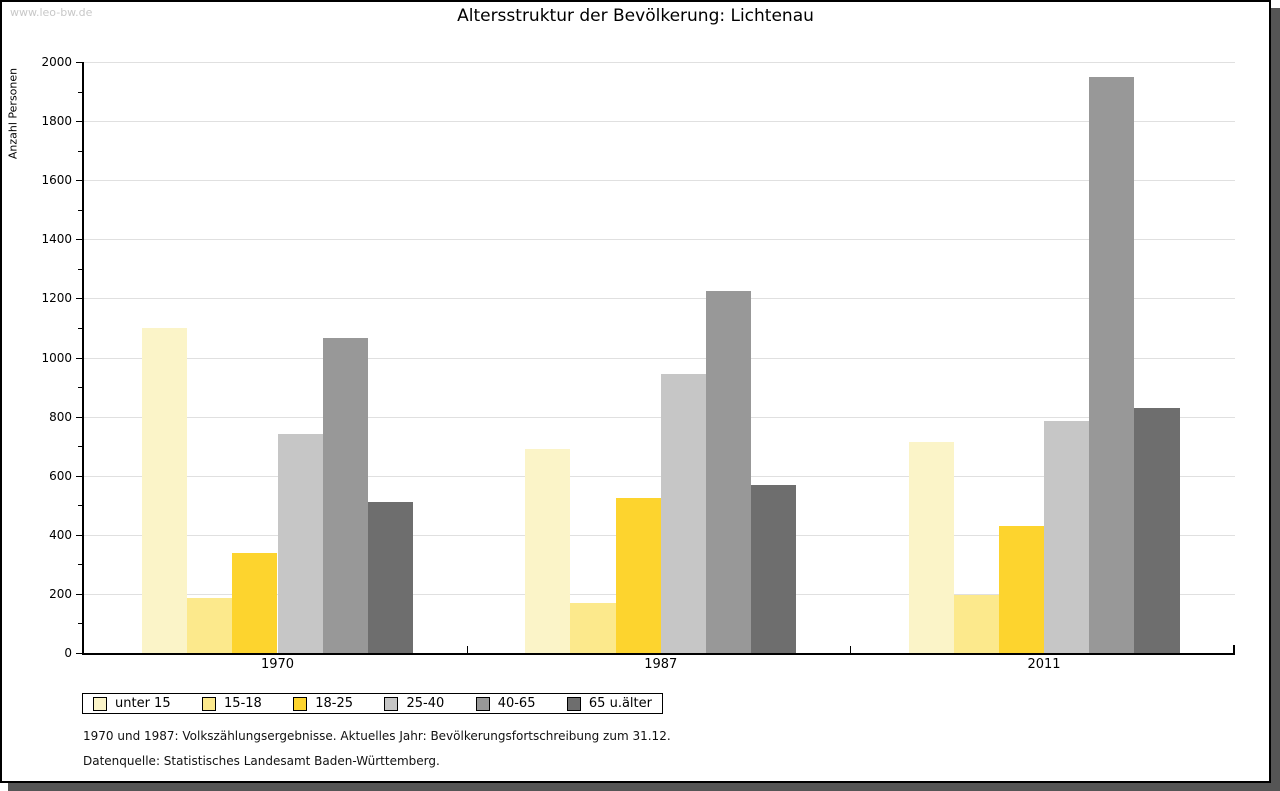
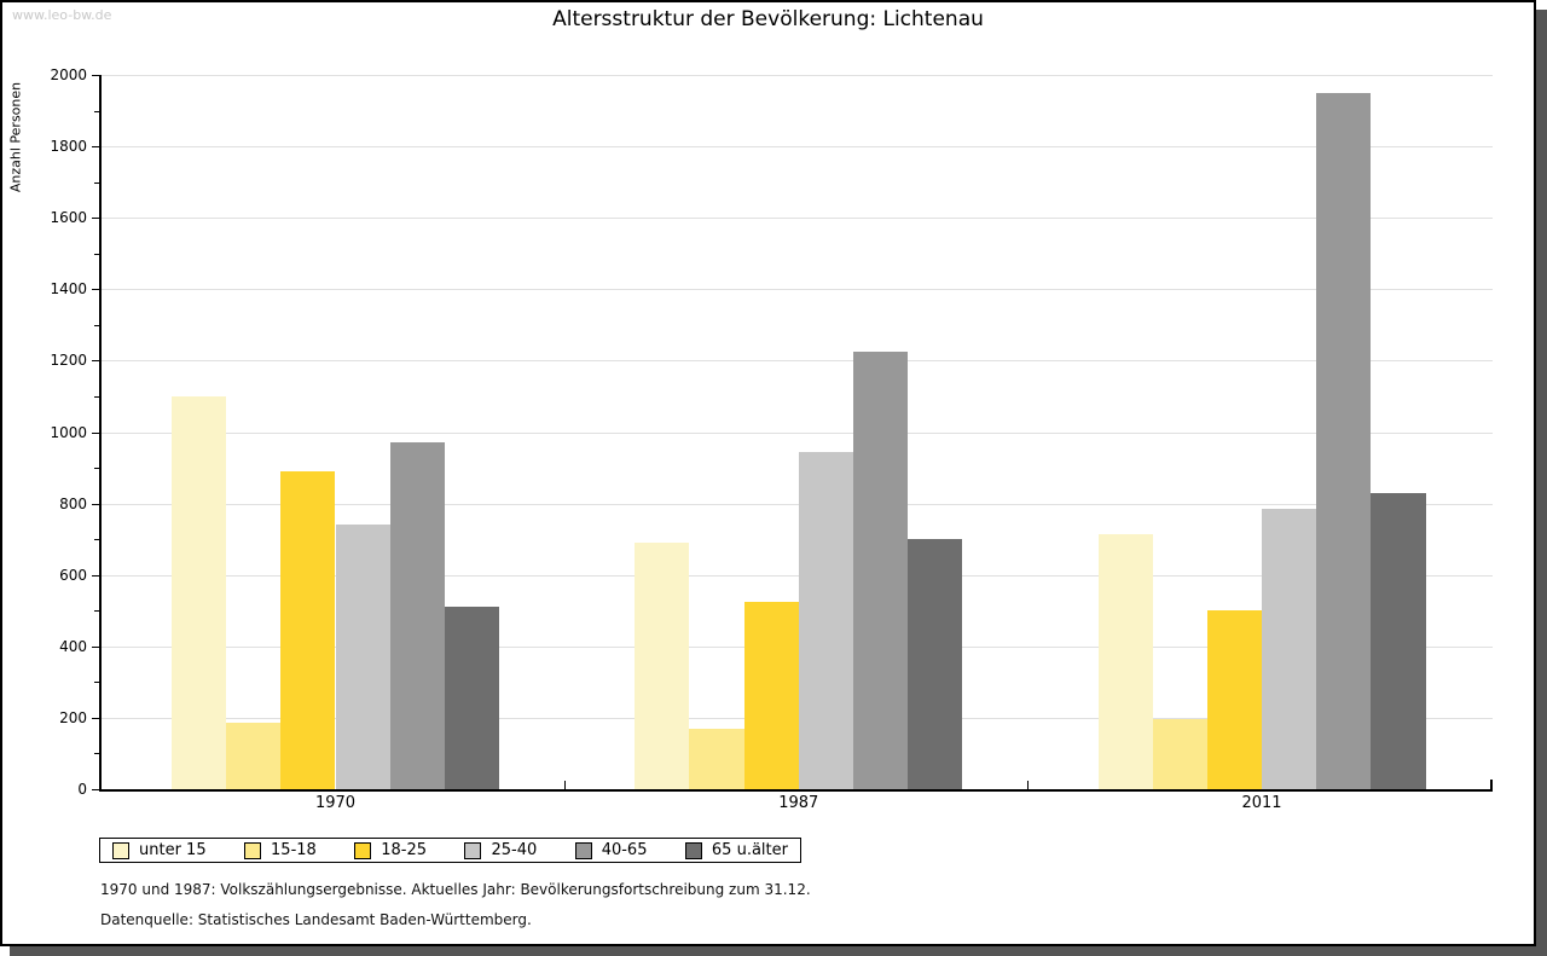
18-25/1970: 340 -> 890
40-65/1970: 1060 -> 970
65 u.älter/1987: 570 -> 700
18-25/2011: 430 -> 500
